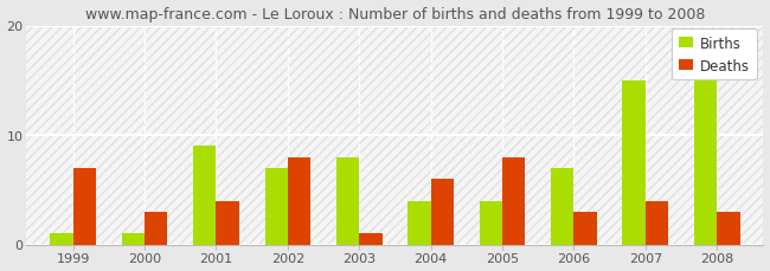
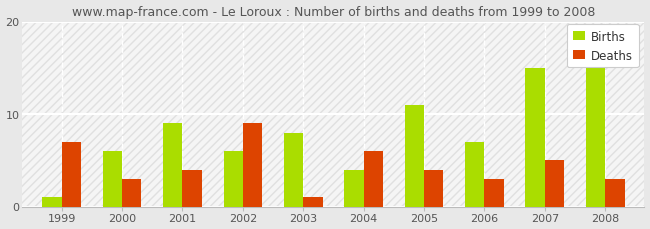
Births/2000: 1 -> 6
Births/2002: 7 -> 6
Deaths/2002: 8 -> 9
Births/2005: 4 -> 11
Deaths/2005: 8 -> 4
Deaths/2007: 4 -> 5
